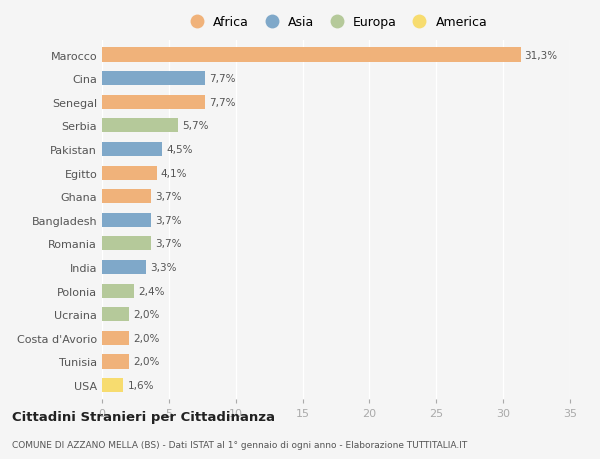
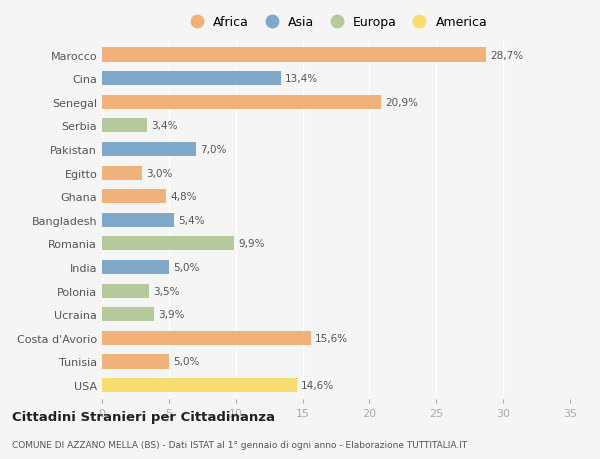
Marocco: 31,3% -> 28,7%
Cina: 7,7% -> 13,4%
Senegal: 7,7% -> 20,9%
Serbia: 5,7% -> 3,4%
Pakistan: 4,5% -> 7,0%
Egitto: 4,1% -> 3,0%
Ghana: 3,7% -> 4,8%
Bangladesh: 3,7% -> 5,4%
Romania: 3,7% -> 9,9%
India: 3,3% -> 5,0%
Polonia: 2,4% -> 3,5%
Ucraina: 2,0% -> 3,9%
Costa d'Avorio: 2,0% -> 15,6%
Tunisia: 2,0% -> 5,0%
USA: 1,6% -> 14,6%
